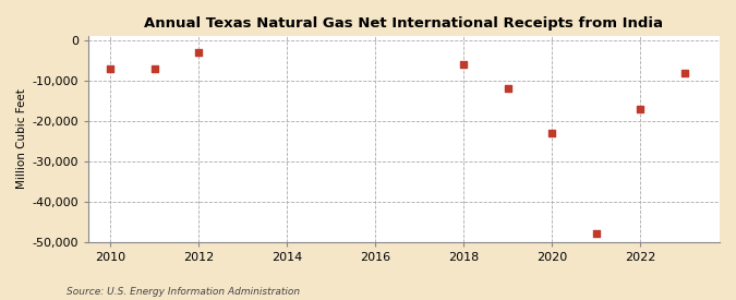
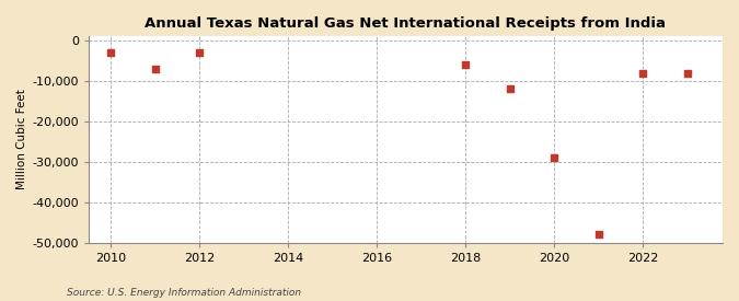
2010: -7,000 -> -3,000
2020: -23,000 -> -29,000
2022: -17,000 -> -8,000
